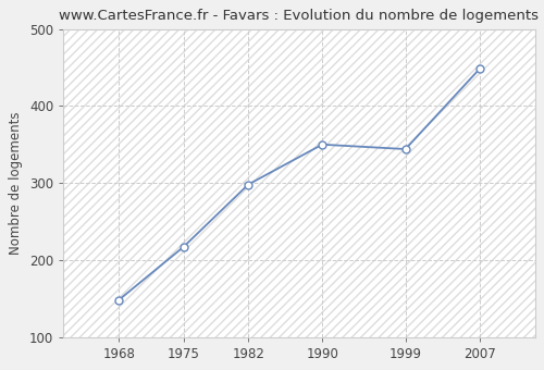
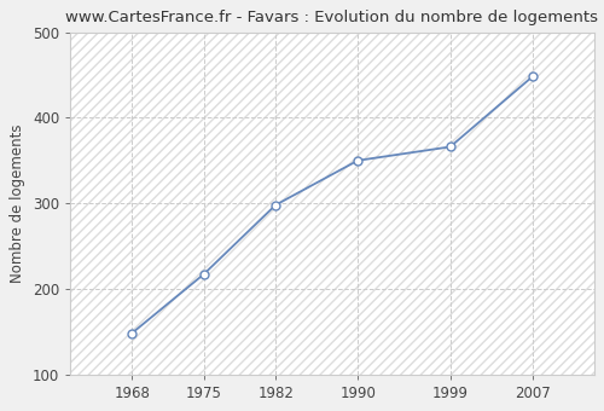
1999: 344 -> 366
